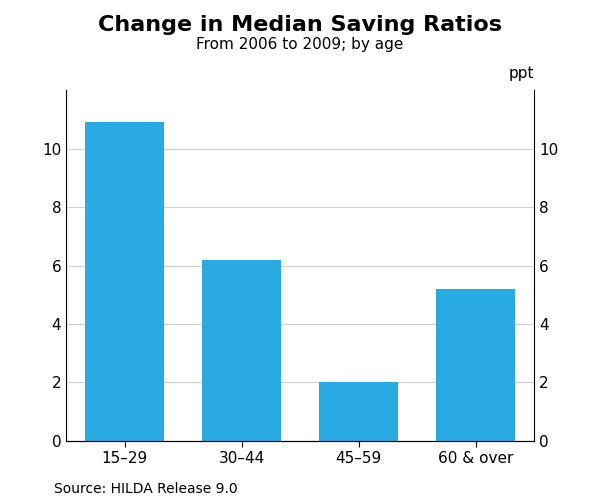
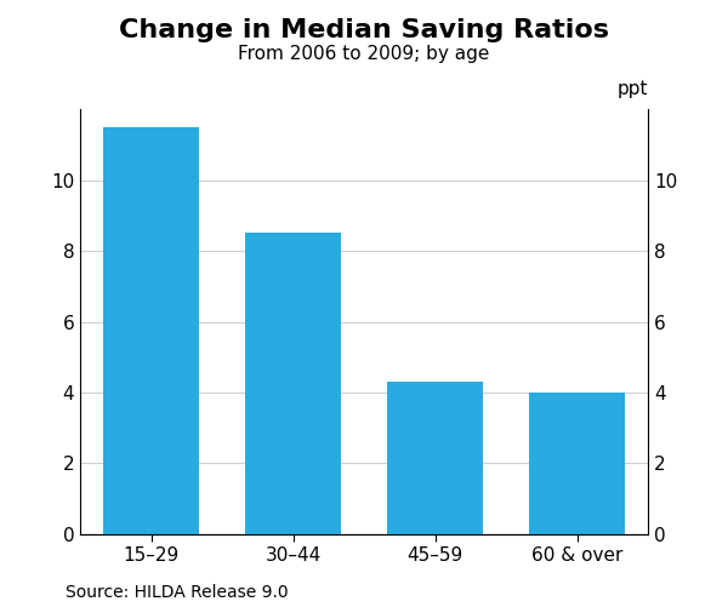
15–29: 10.9 -> 11.5
30–44: 6.2 -> 8.5
45–59: 2.0 -> 4.3
60 & over: 5.2 -> 4.0
